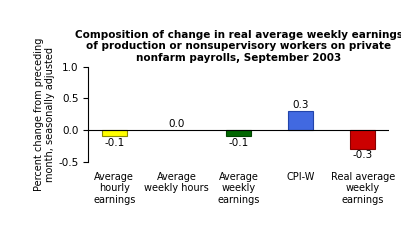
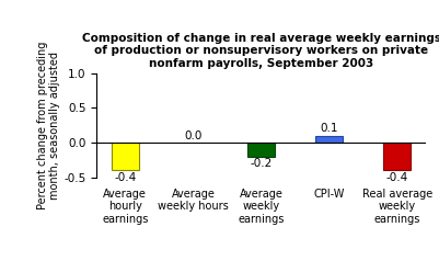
Average hourly earnings: -0.1 -> -0.4
Average weekly earnings: -0.1 -> -0.2
CPI-W: 0.3 -> 0.1
Real average weekly earnings: -0.3 -> -0.4
